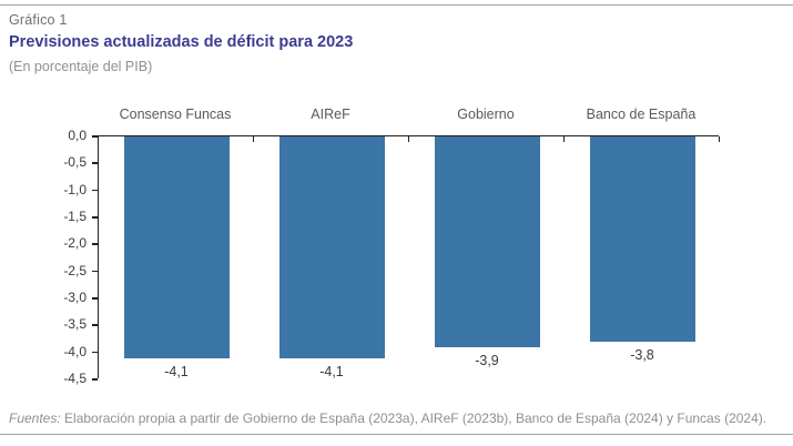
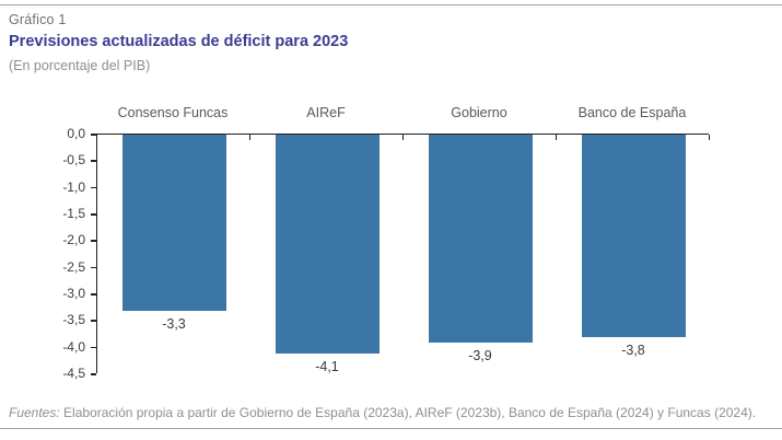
Consenso Funcas: -4,1 -> -3,3
